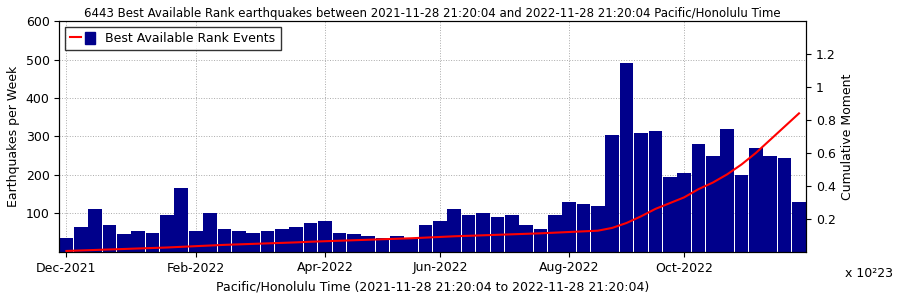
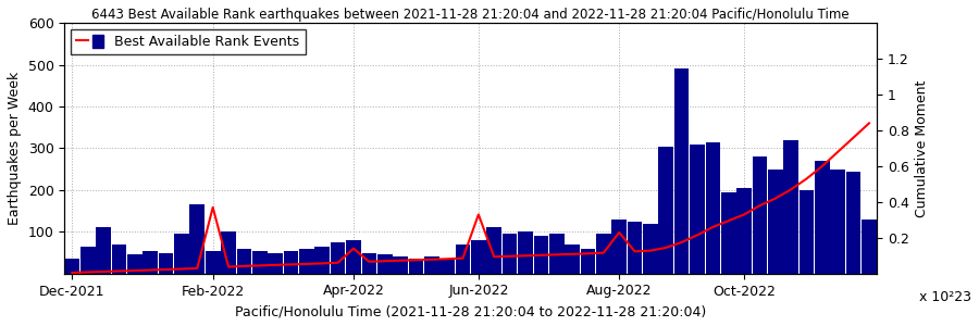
Best Available Rank Events/Feb-2022: 0.03 -> 0.37
Best Available Rank Events/Apr-2022: 0.06 -> 0.14
Best Available Rank Events/Jun-2022: 0.09 -> 0.33
Best Available Rank Events/Aug-2022: 0.12 -> 0.23
